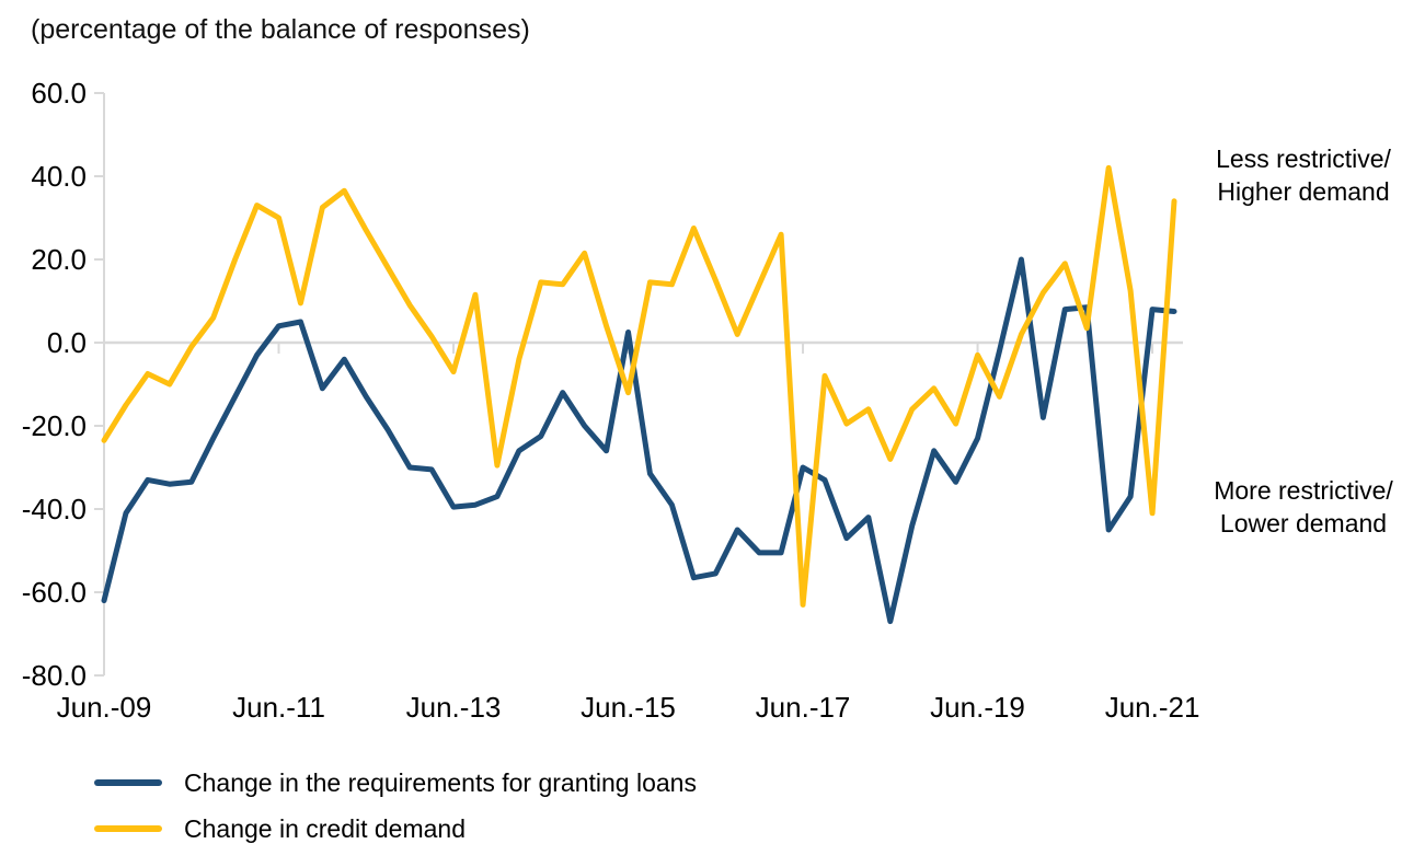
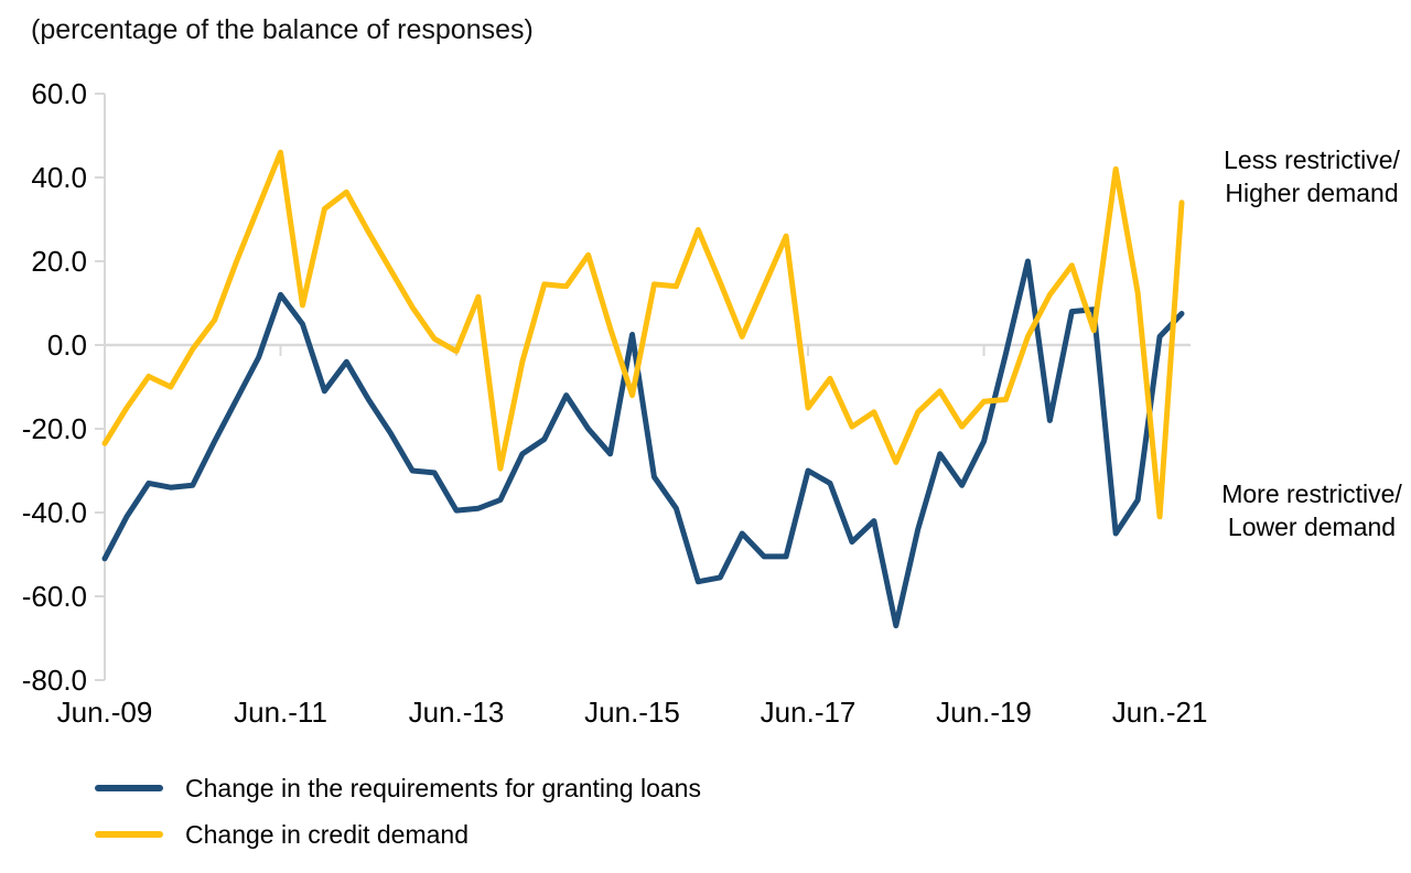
Change in the requirements for granting loans/Jun.-09: -62 -> -51
Change in the requirements for granting loans/Jun.-11: 4 -> 12
Change in credit demand/Jun.-11: 30 -> 46
Change in credit demand/Jun.-13: -7 -> -2
Change in credit demand/Jun.-17: -63 -> -15
Change in credit demand/Jun.-19: -3 -> -14
Change in the requirements for granting loans/Jun.-21: 8 -> 2
